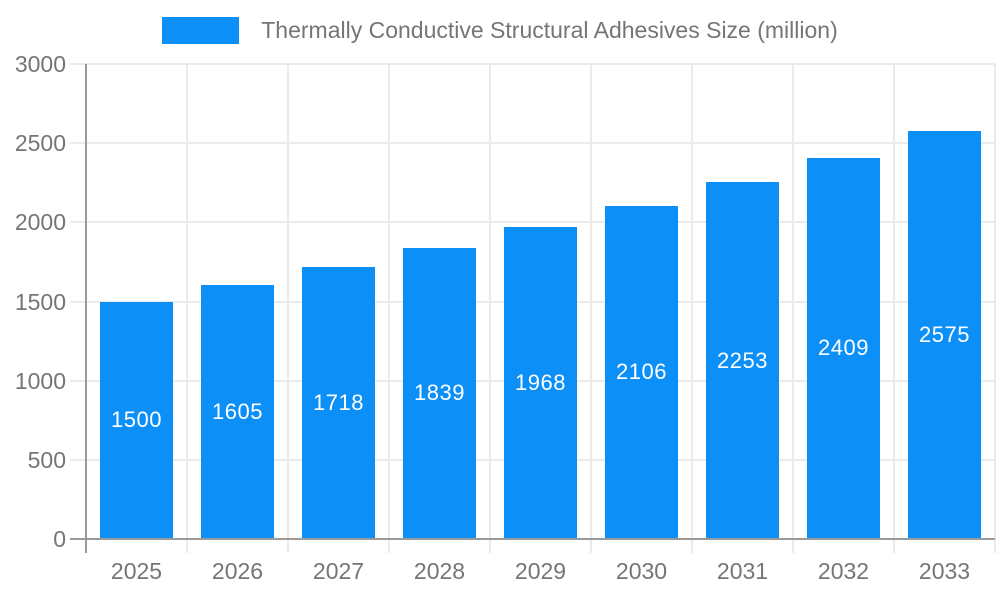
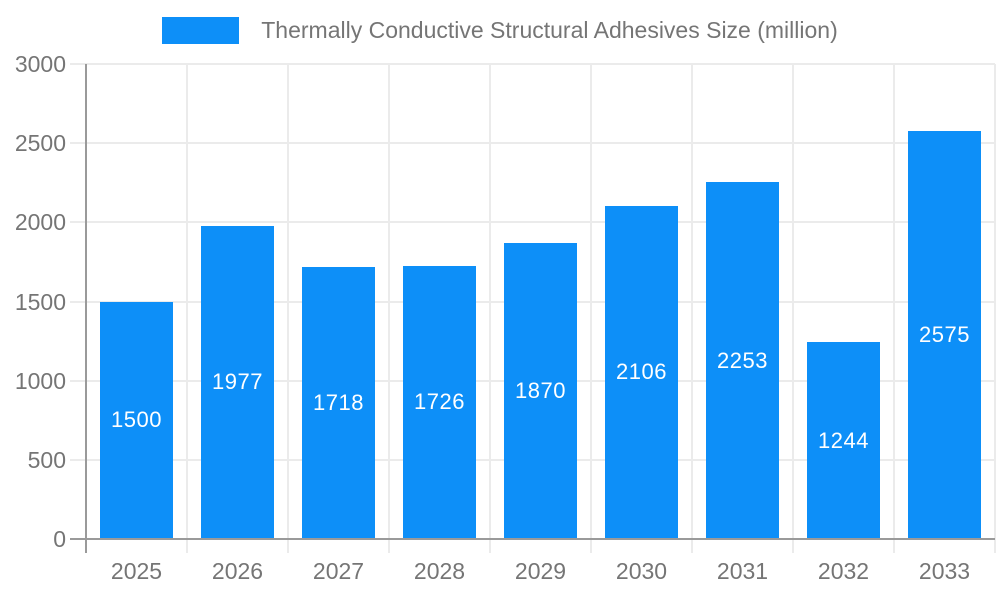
2026: 1605 -> 1977
2028: 1839 -> 1726
2029: 1968 -> 1870
2032: 2409 -> 1244
